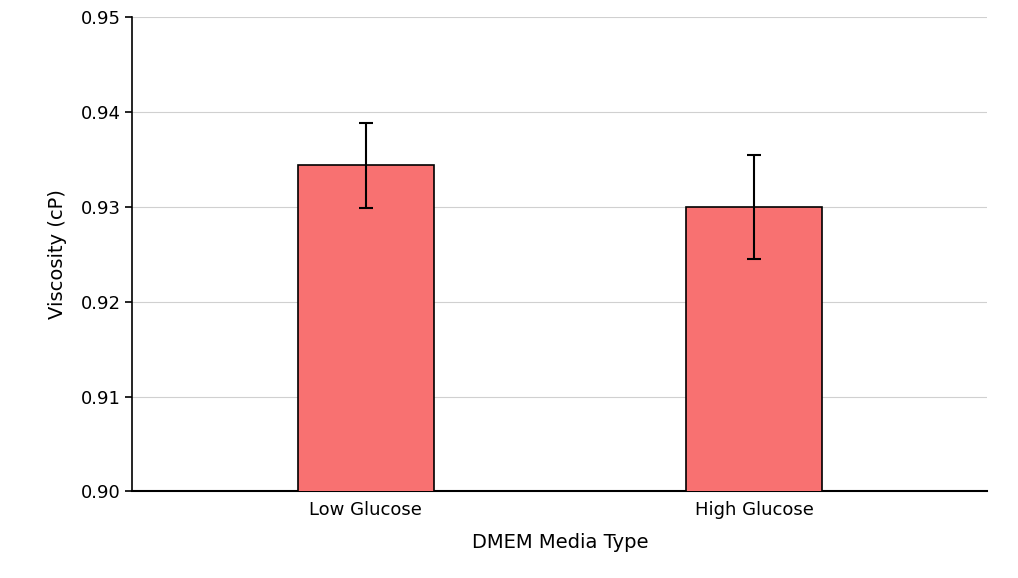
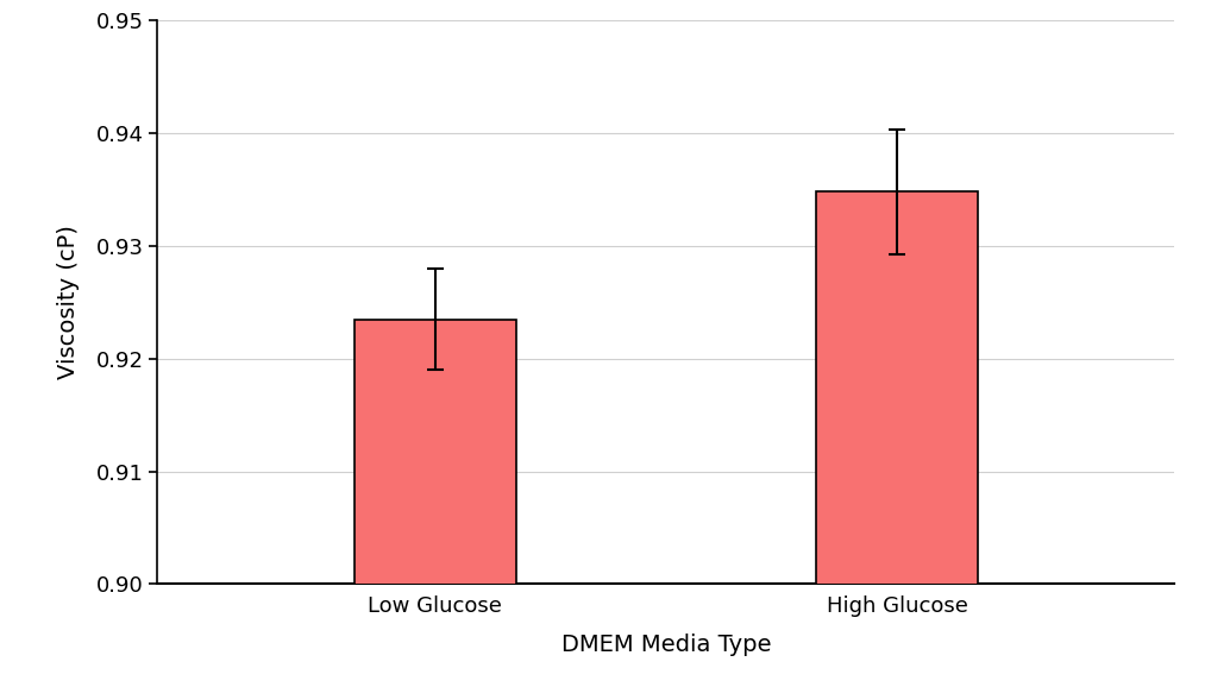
Low Glucose: 0.9344 -> 0.9235
High Glucose: 0.9300 -> 0.9348
